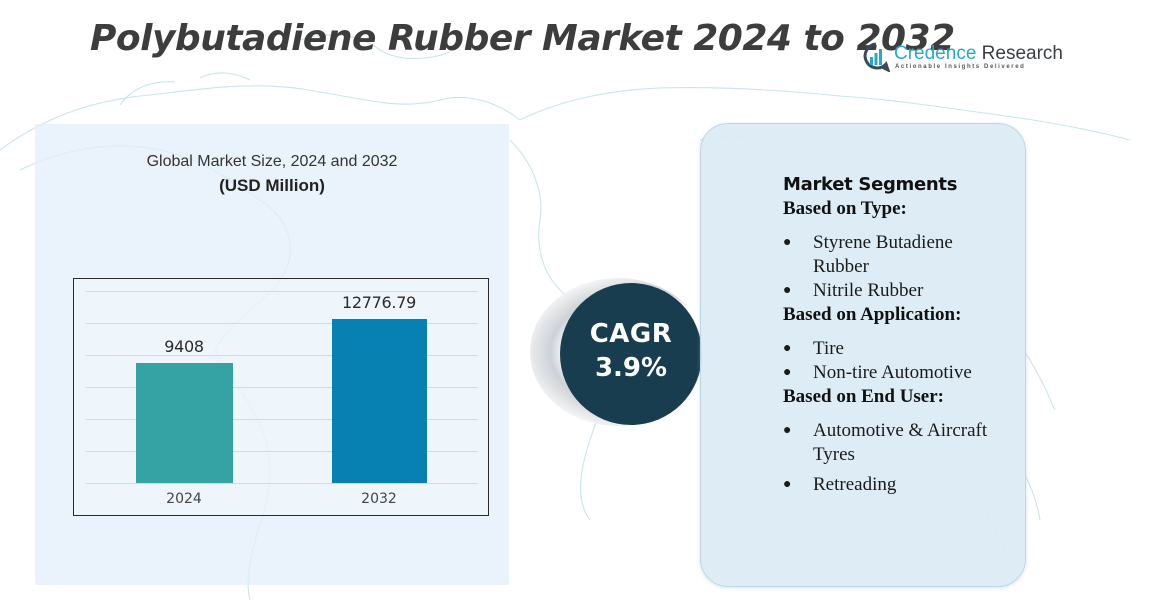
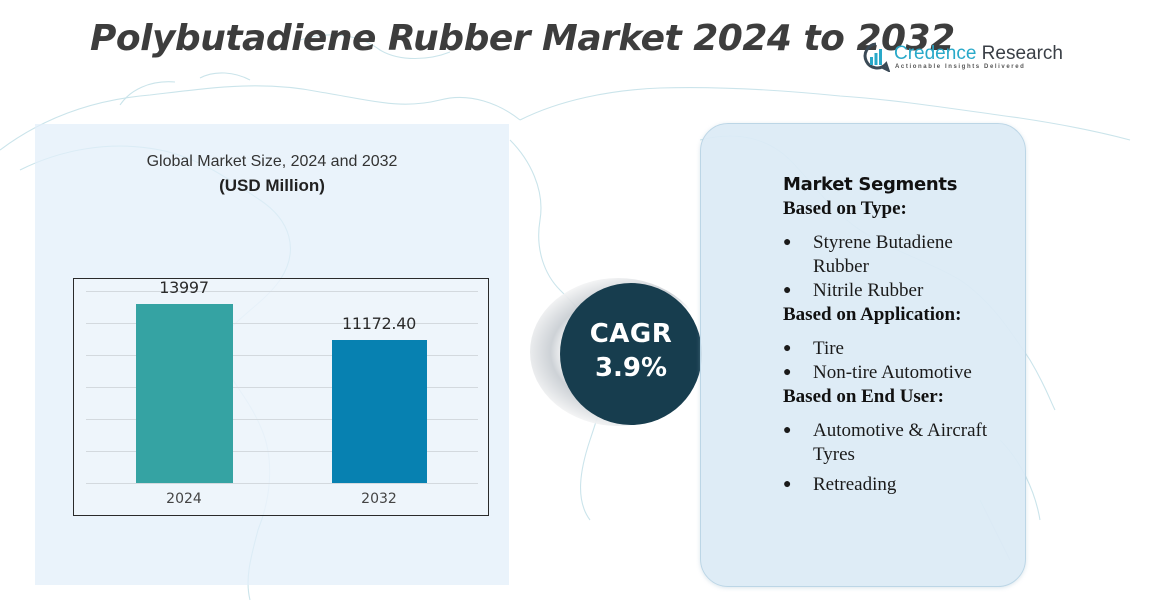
2024: 9408 -> 13997
2032: 12776.79 -> 11172.40
